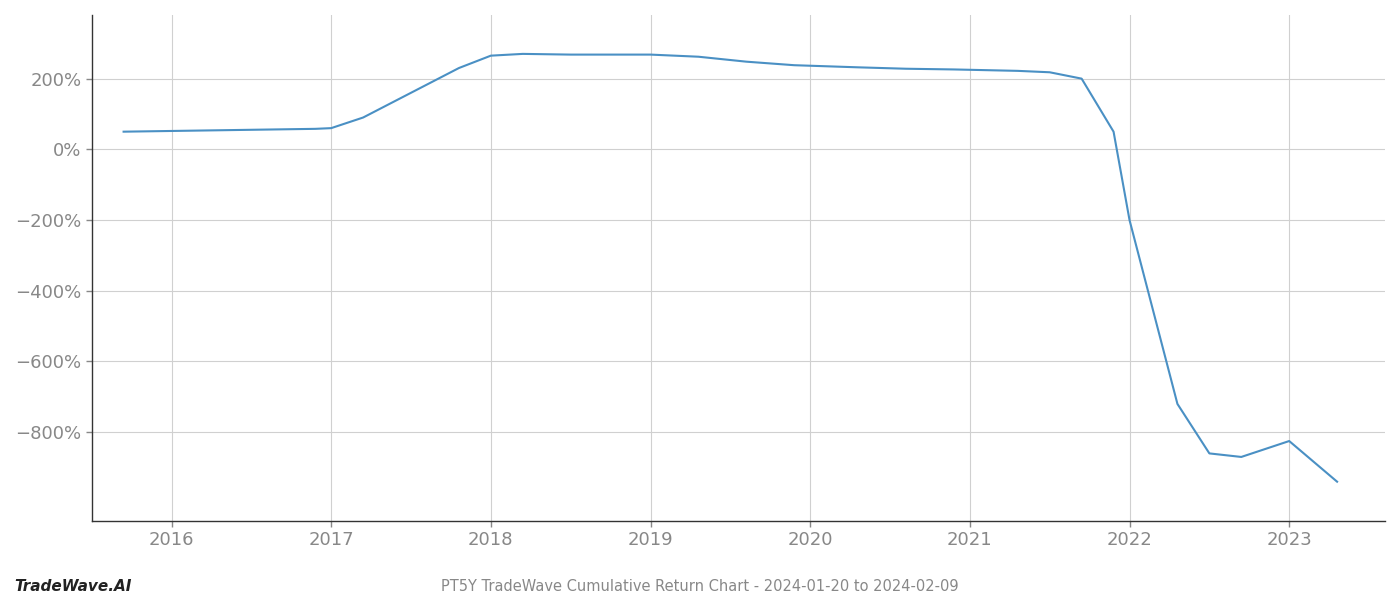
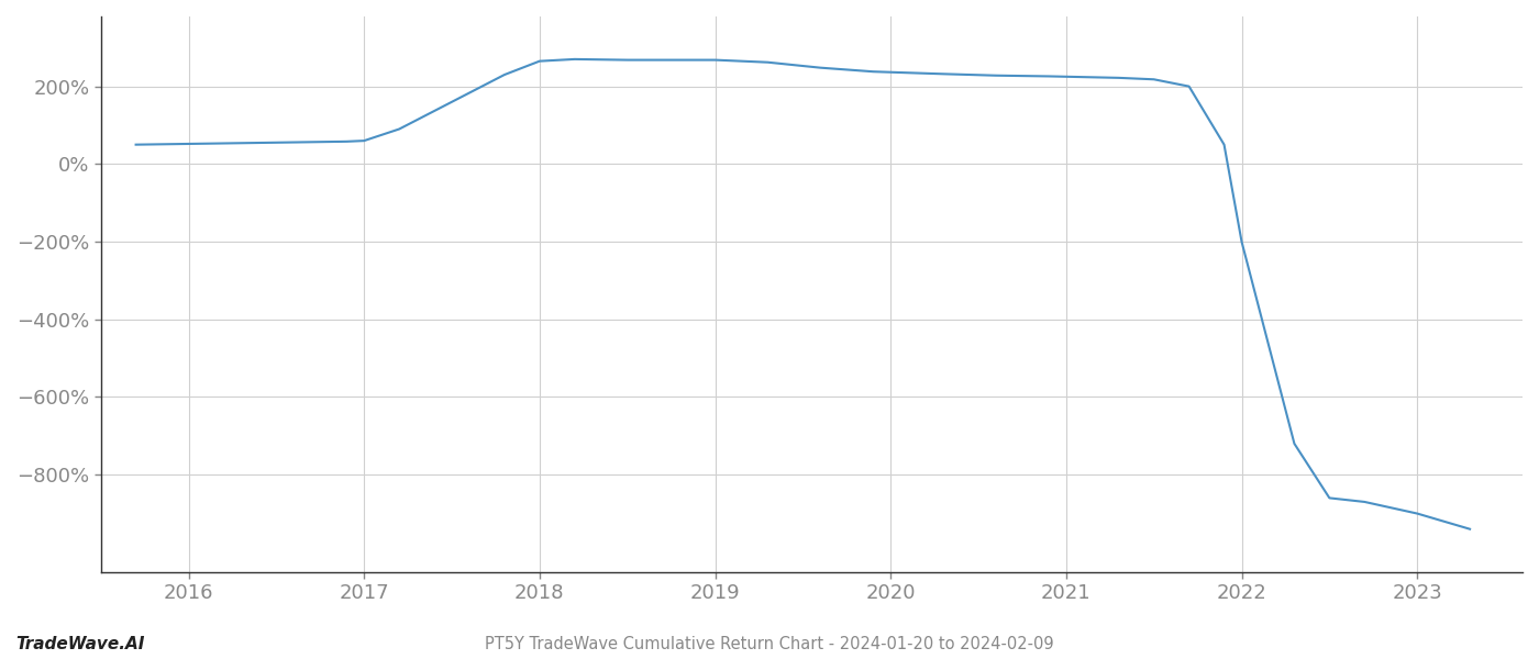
2023: -825% -> -900%
